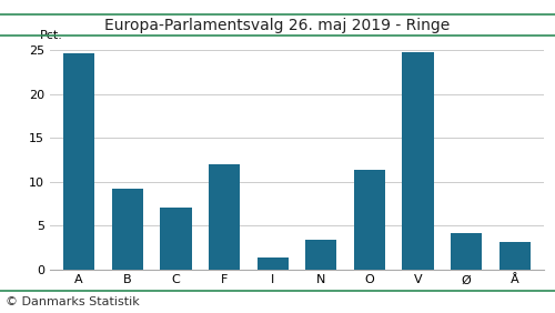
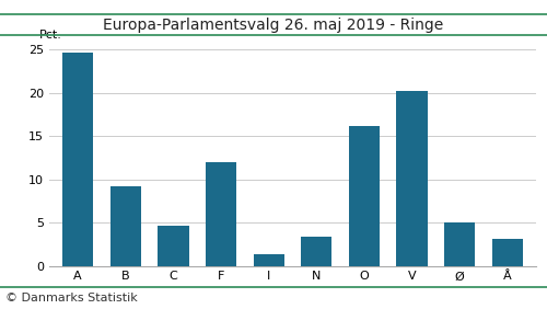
C: 7.0 -> 4.6
O: 11.4 -> 16.2
V: 24.8 -> 20.2
Ø: 4.1 -> 5.0
